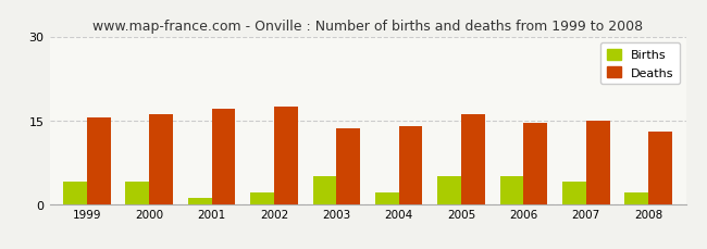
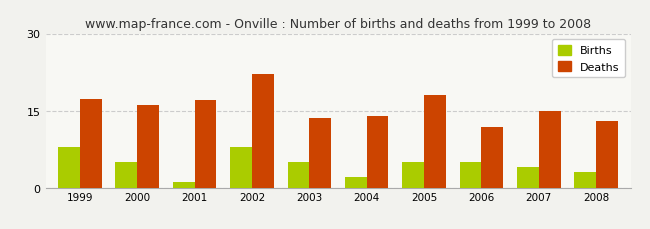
Births/1999: 4 -> 8
Deaths/1999: 15.5 -> 17.2
Births/2000: 4 -> 5
Births/2002: 2 -> 8
Deaths/2002: 17.5 -> 22.2
Deaths/2005: 16.0 -> 18.0
Deaths/2006: 14.5 -> 11.8
Births/2008: 2 -> 3
